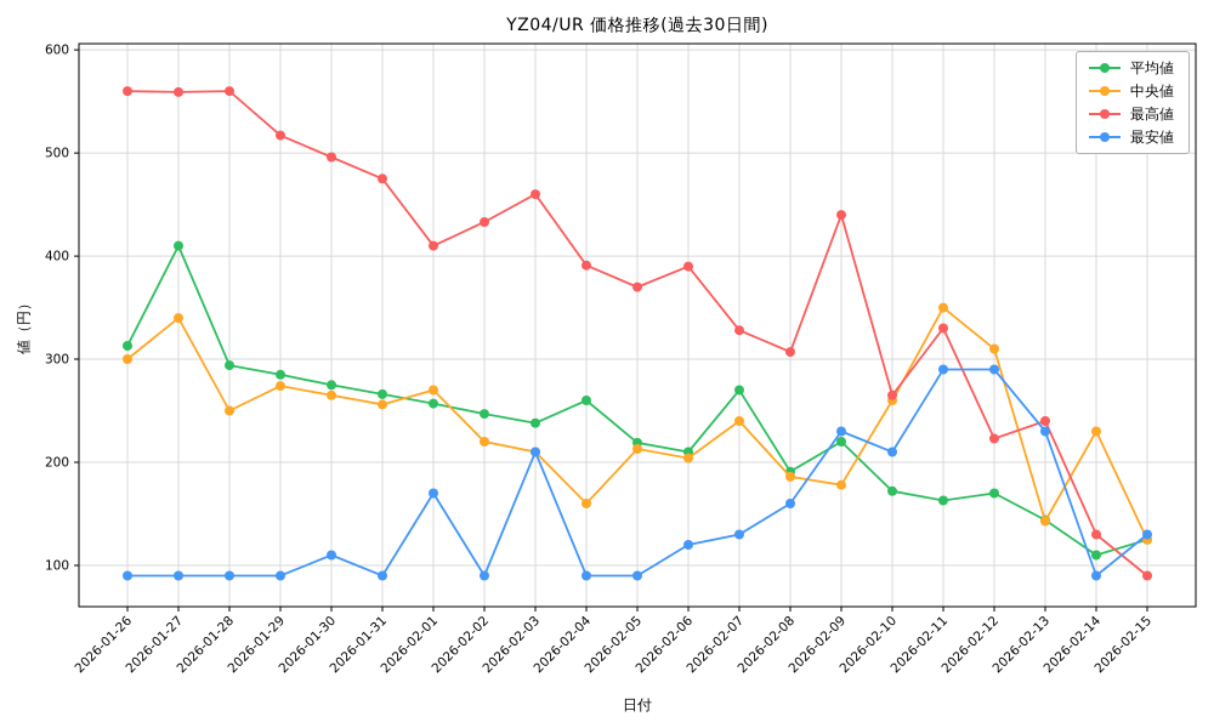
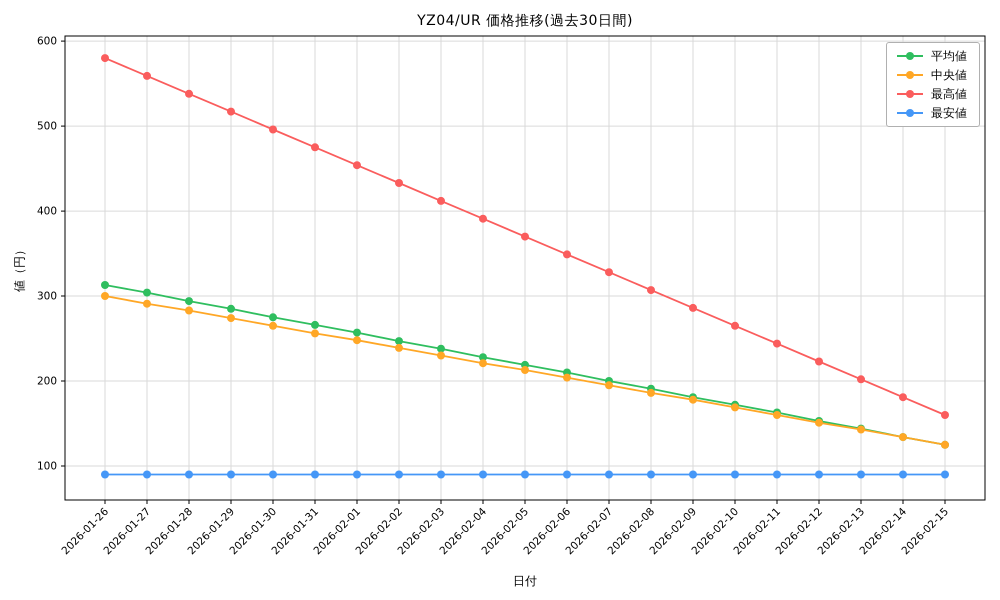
最高値/2026-01-26: 560 -> 580
平均値/2026-01-27: 410 -> 300
中央値/2026-01-27: 340 -> 290
中央値/2026-01-28: 250 -> 280
最高値/2026-01-28: 560 -> 540
最安値/2026-01-30: 110 -> 90
中央値/2026-02-01: 270 -> 250
最高値/2026-02-01: 410 -> 450
最安値/2026-02-01: 170 -> 90
中央値/2026-02-02: 220 -> 240
中央値/2026-02-03: 210 -> 230
最高値/2026-02-03: 460 -> 410
最安値/2026-02-03: 210 -> 90
平均値/2026-02-04: 260 -> 230
中央値/2026-02-04: 160 -> 220
最高値/2026-02-06: 390 -> 350
最安値/2026-02-06: 120 -> 90
平均値/2026-02-07: 270 -> 200
中央値/2026-02-07: 240 -> 200
最安値/2026-02-07: 130 -> 90
最安値/2026-02-08: 160 -> 90
平均値/2026-02-09: 220 -> 180
最高値/2026-02-09: 440 -> 290
最安値/2026-02-09: 230 -> 90
中央値/2026-02-10: 260 -> 170
最安値/2026-02-10: 210 -> 90
中央値/2026-02-11: 350 -> 160
最高値/2026-02-11: 330 -> 240
最安値/2026-02-11: 290 -> 90
平均値/2026-02-12: 170 -> 150
中央値/2026-02-12: 310 -> 150
最安値/2026-02-12: 290 -> 90
最高値/2026-02-13: 240 -> 200
最安値/2026-02-13: 230 -> 90
平均値/2026-02-14: 110 -> 130
中央値/2026-02-14: 230 -> 130
最高値/2026-02-14: 130 -> 180
最高値/2026-02-15: 90 -> 160
最安値/2026-02-15: 130 -> 90
